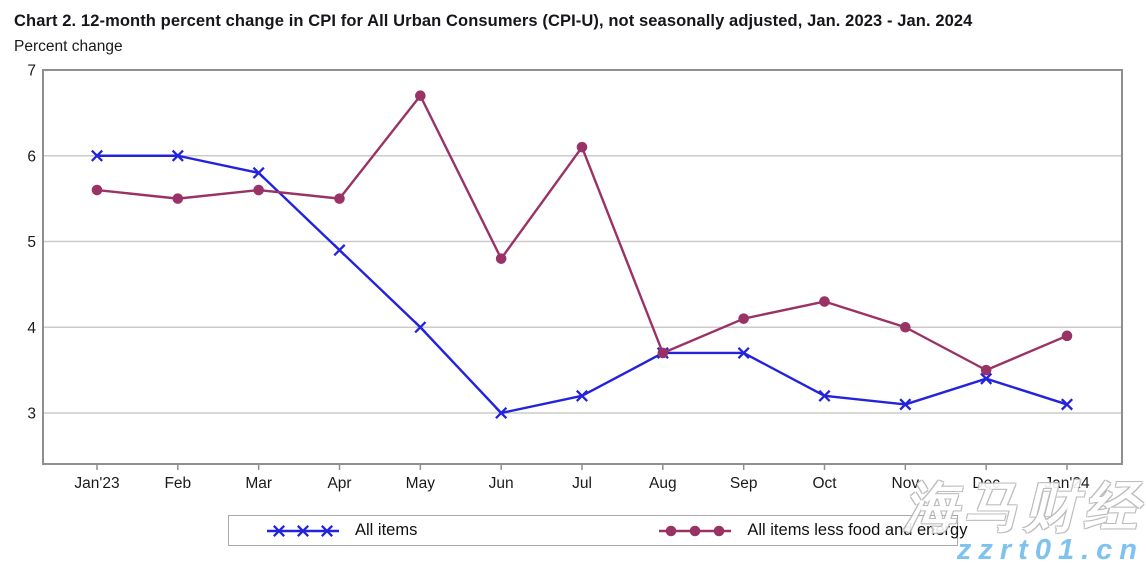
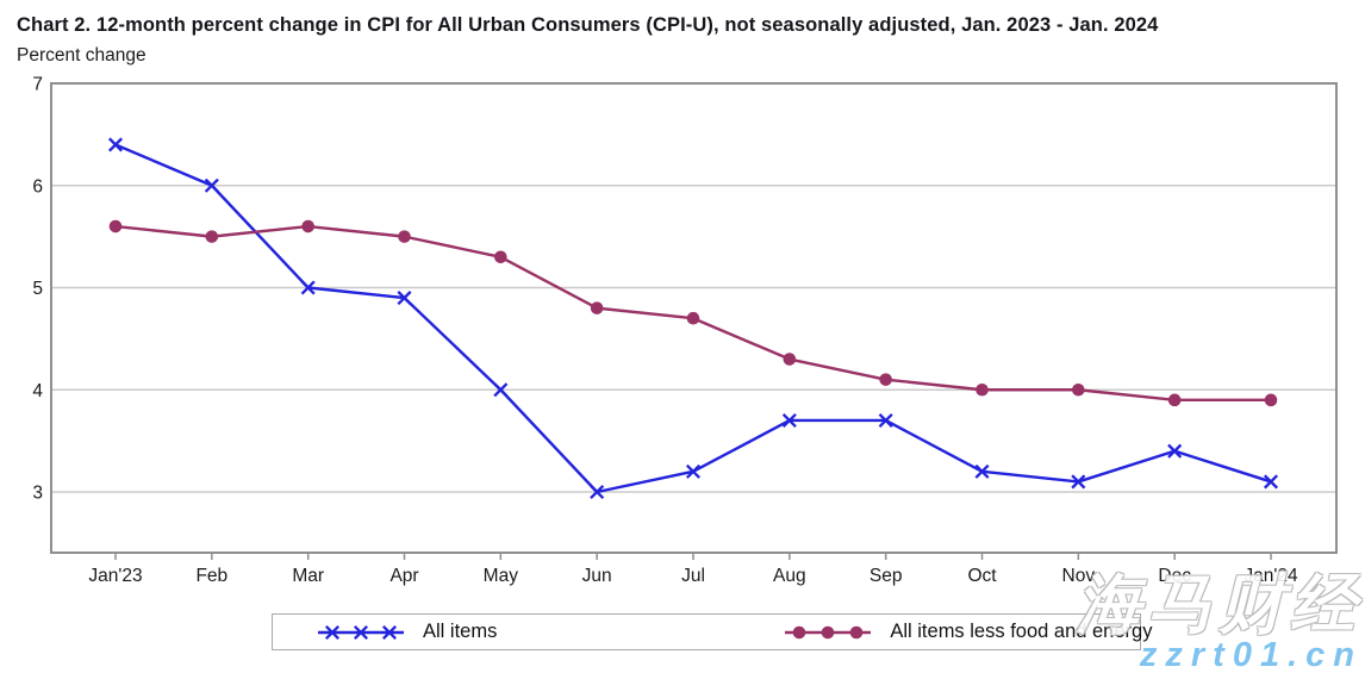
All items/Jan'23: 6.0 -> 6.4
All items/Mar: 5.8 -> 5.0
All items less food and energy/May: 6.7 -> 5.3
All items less food and energy/Jul: 6.1 -> 4.7
All items less food and energy/Aug: 3.7 -> 4.3
All items less food and energy/Oct: 4.3 -> 4.0
All items less food and energy/Dec: 3.5 -> 3.9
